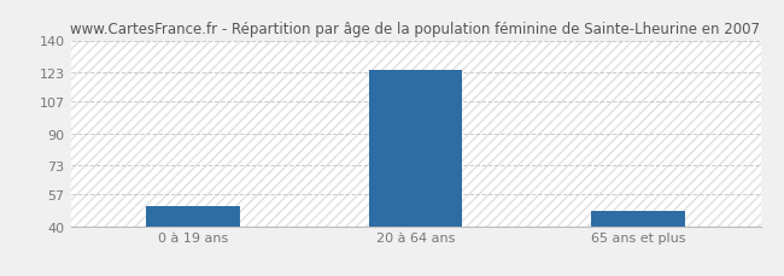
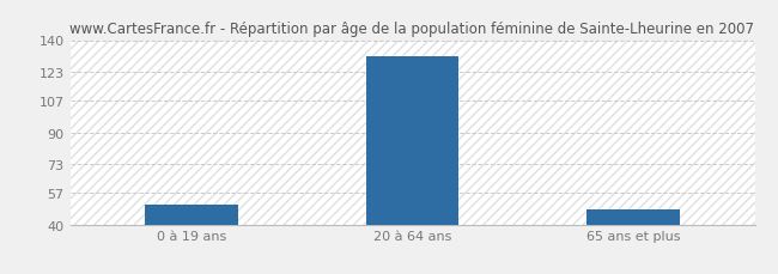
20 à 64 ans: 124 -> 131
